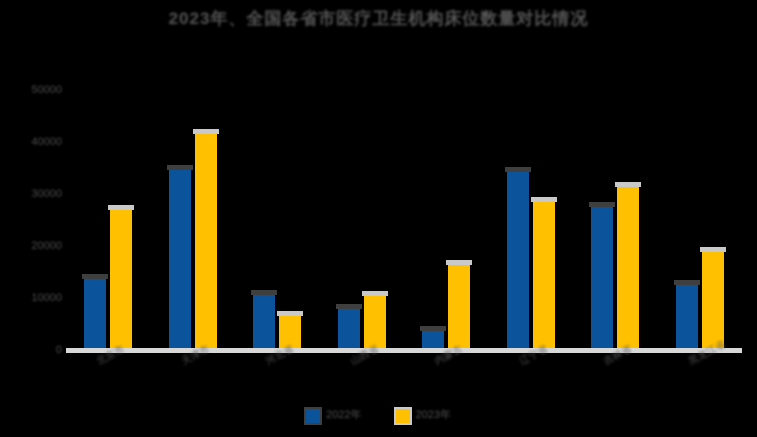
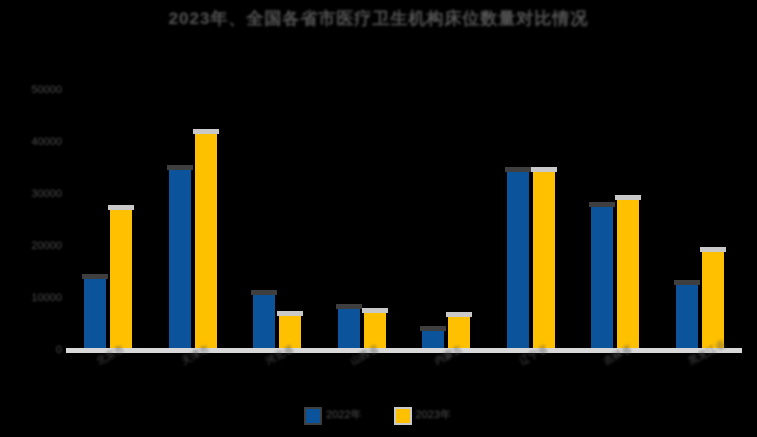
2023年/山西省: 11000 -> 8000
2023年/内蒙古: 17000 -> 7000
2023年/辽宁省: 29000 -> 35000
2023年/吉林省: 32000 -> 30000
